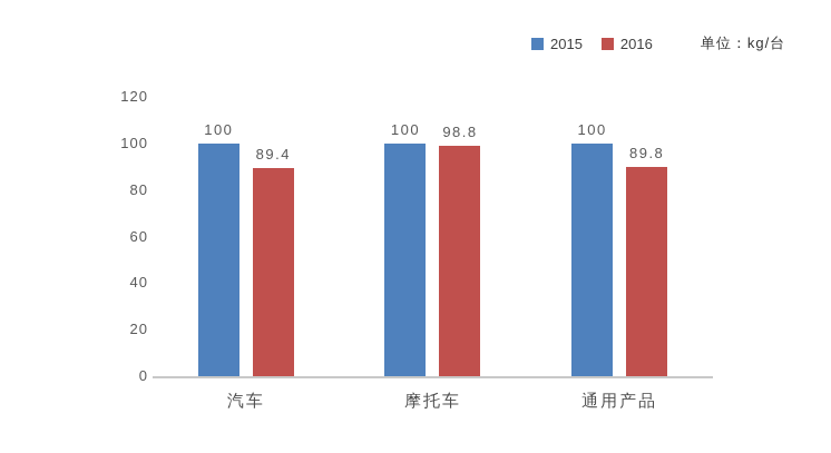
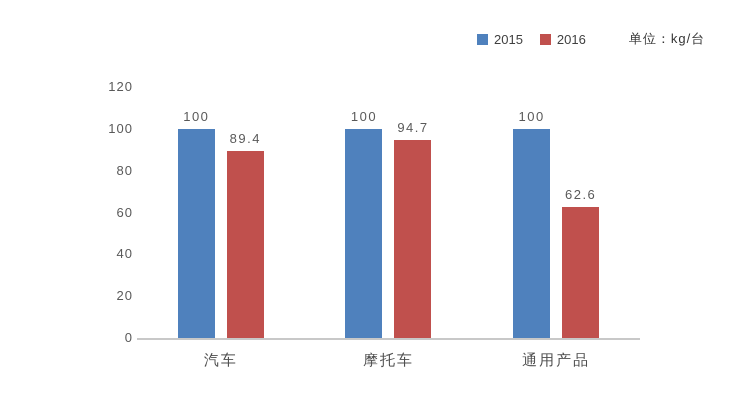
2016/摩托车: 98.8 -> 94.7
2016/通用产品: 89.8 -> 62.6
